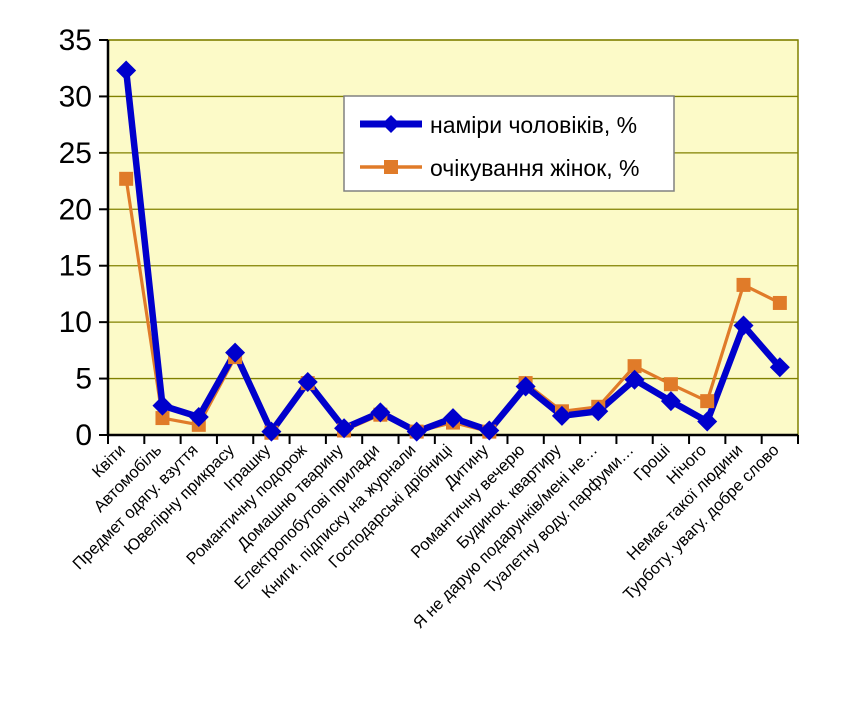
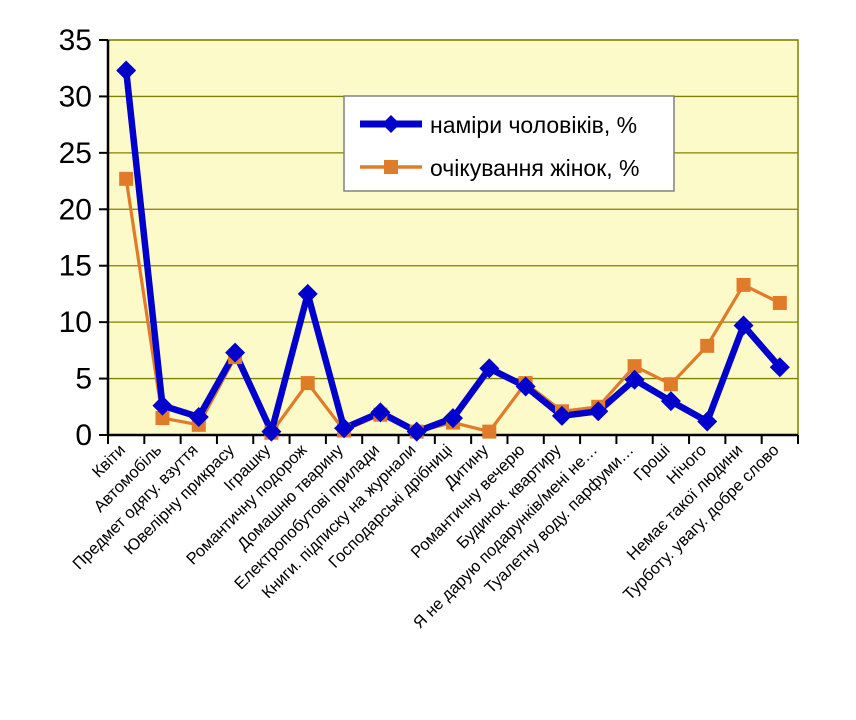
наміри чоловіків, %/Романтичну подорож: 4.7 -> 12.5
наміри чоловіків, %/Дитину: 0.4 -> 5.9
очікування жінок, %/Нічого: 3.0 -> 7.9
